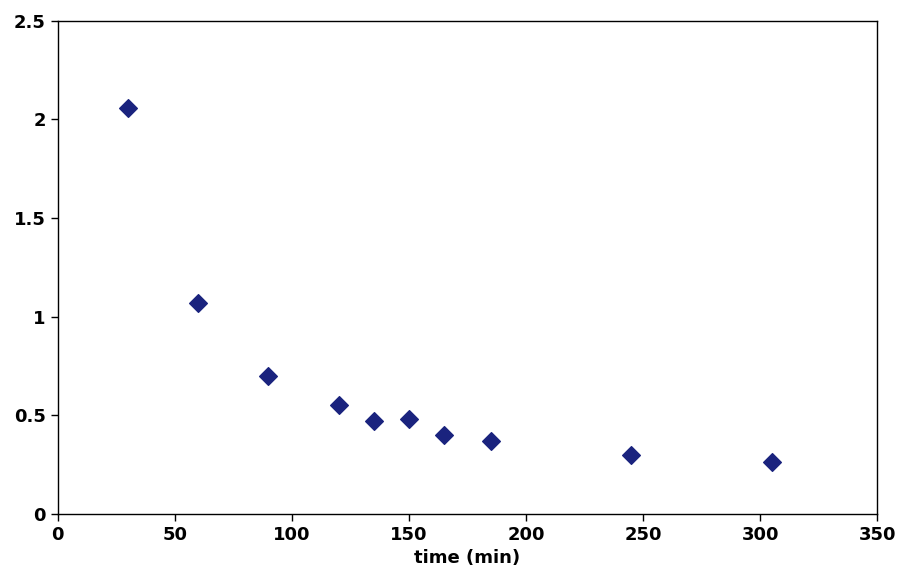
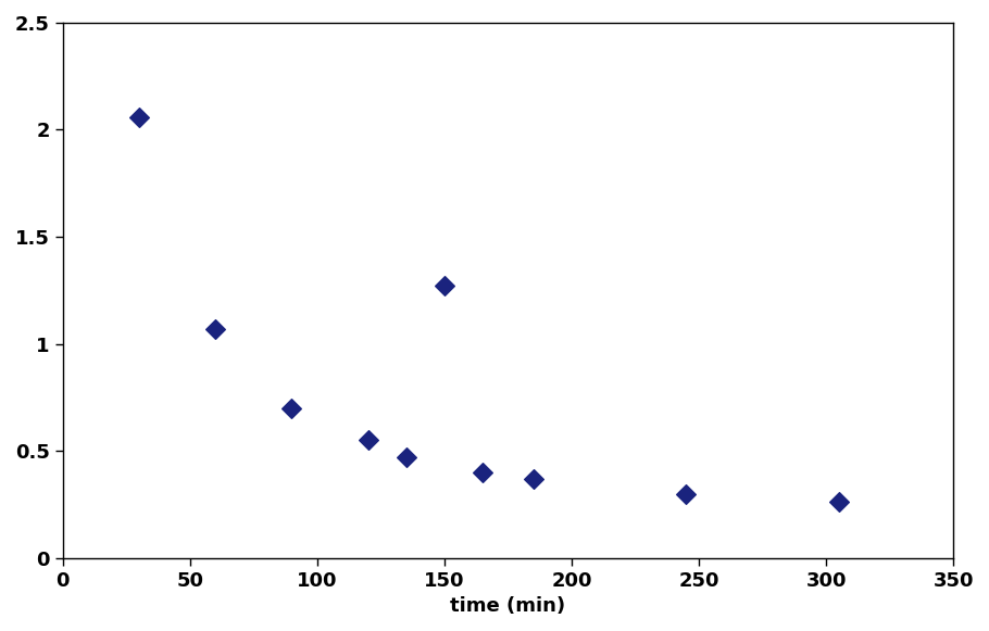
150: 0.48 -> 1.27
